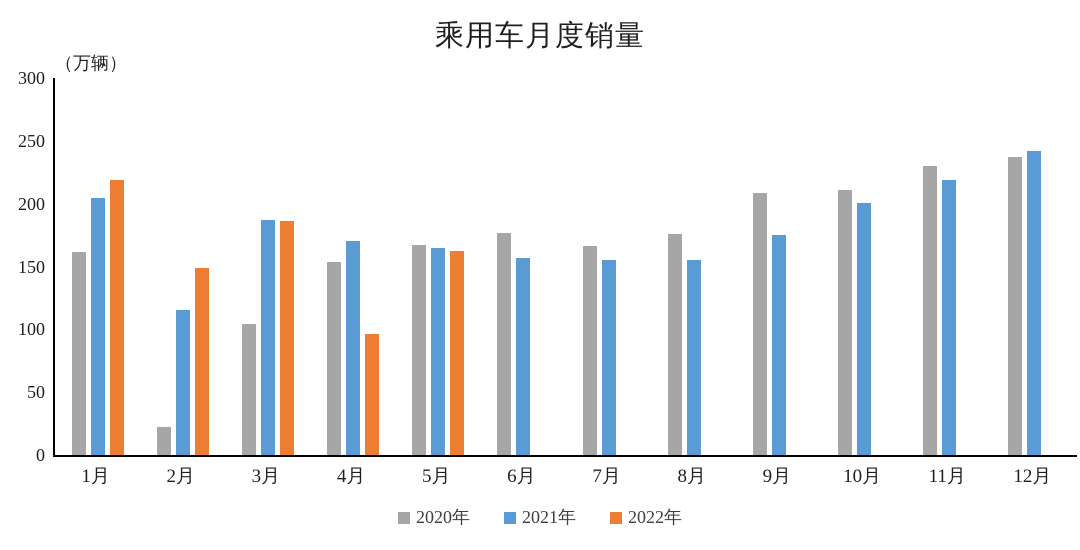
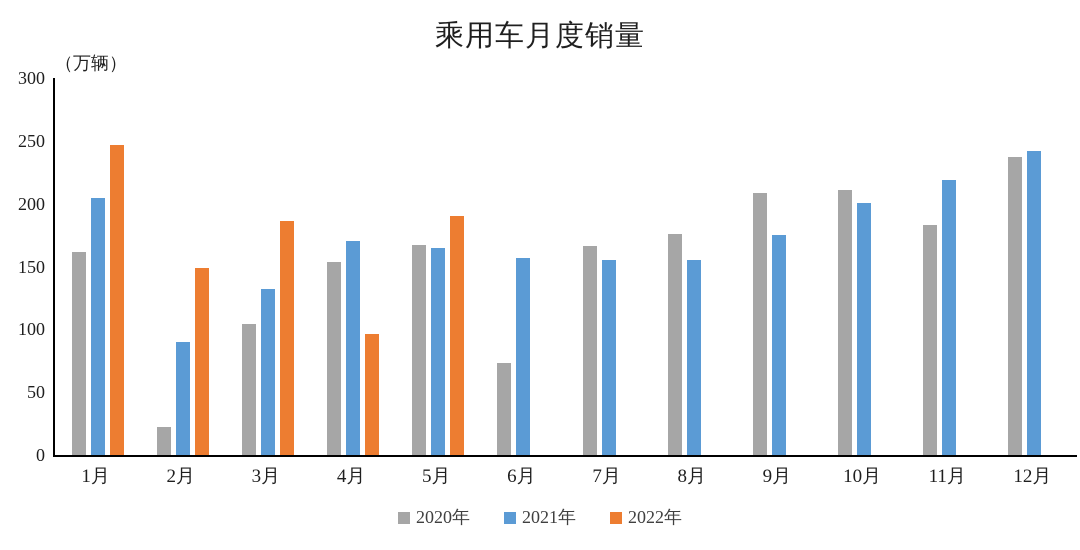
2022年/1月: 219 -> 247
2021年/2月: 116 -> 90
2021年/3月: 187 -> 132
2022年/5月: 162 -> 190
2020年/6月: 176 -> 73
2020年/11月: 230 -> 183
